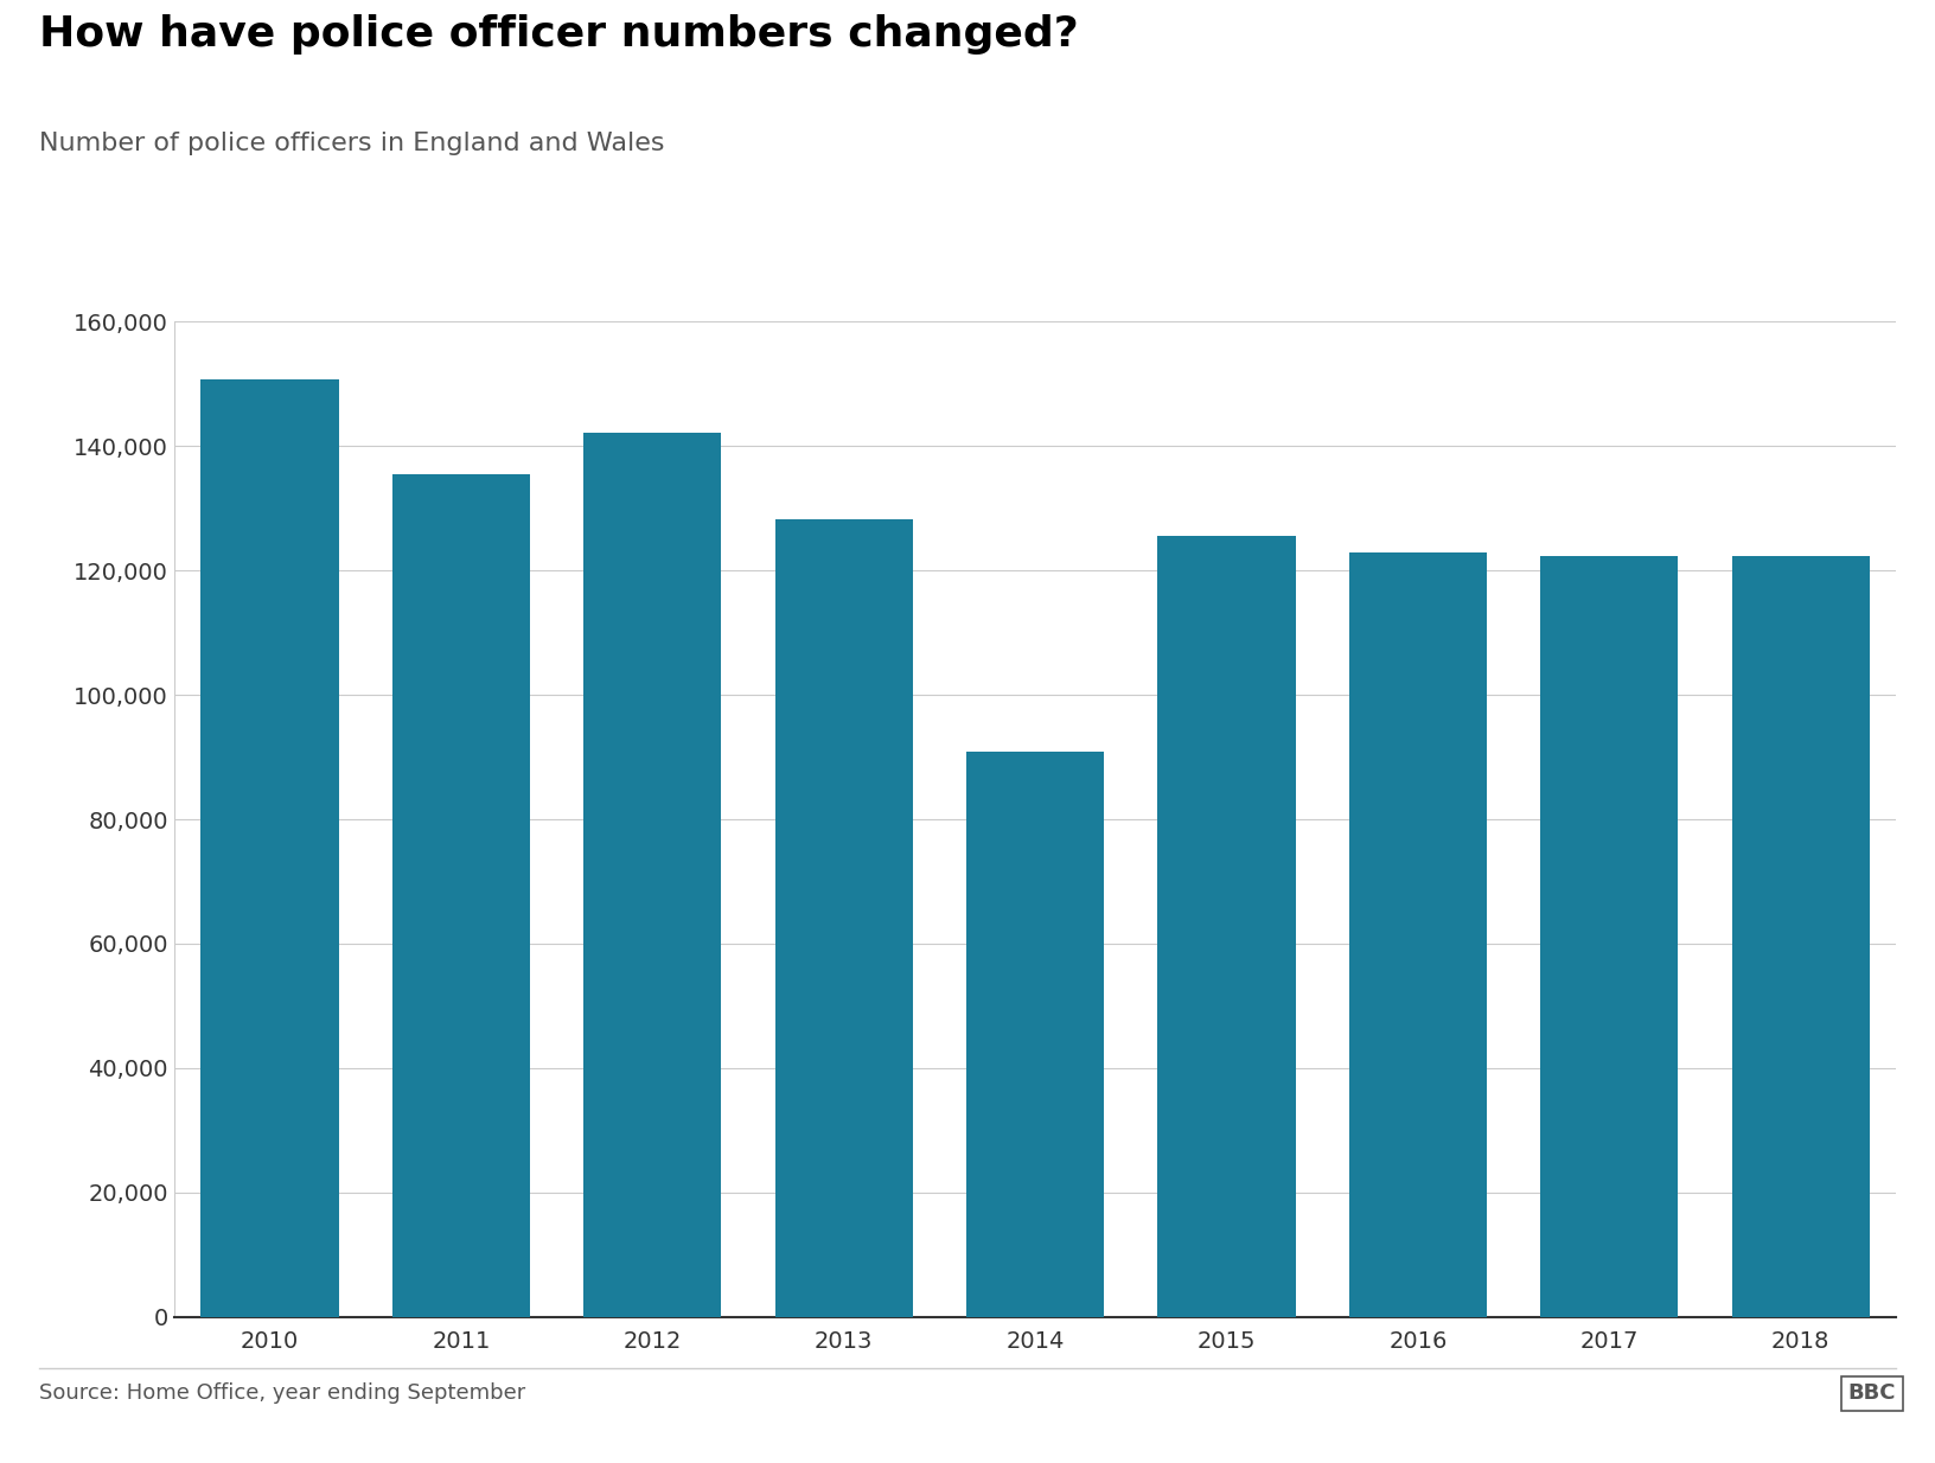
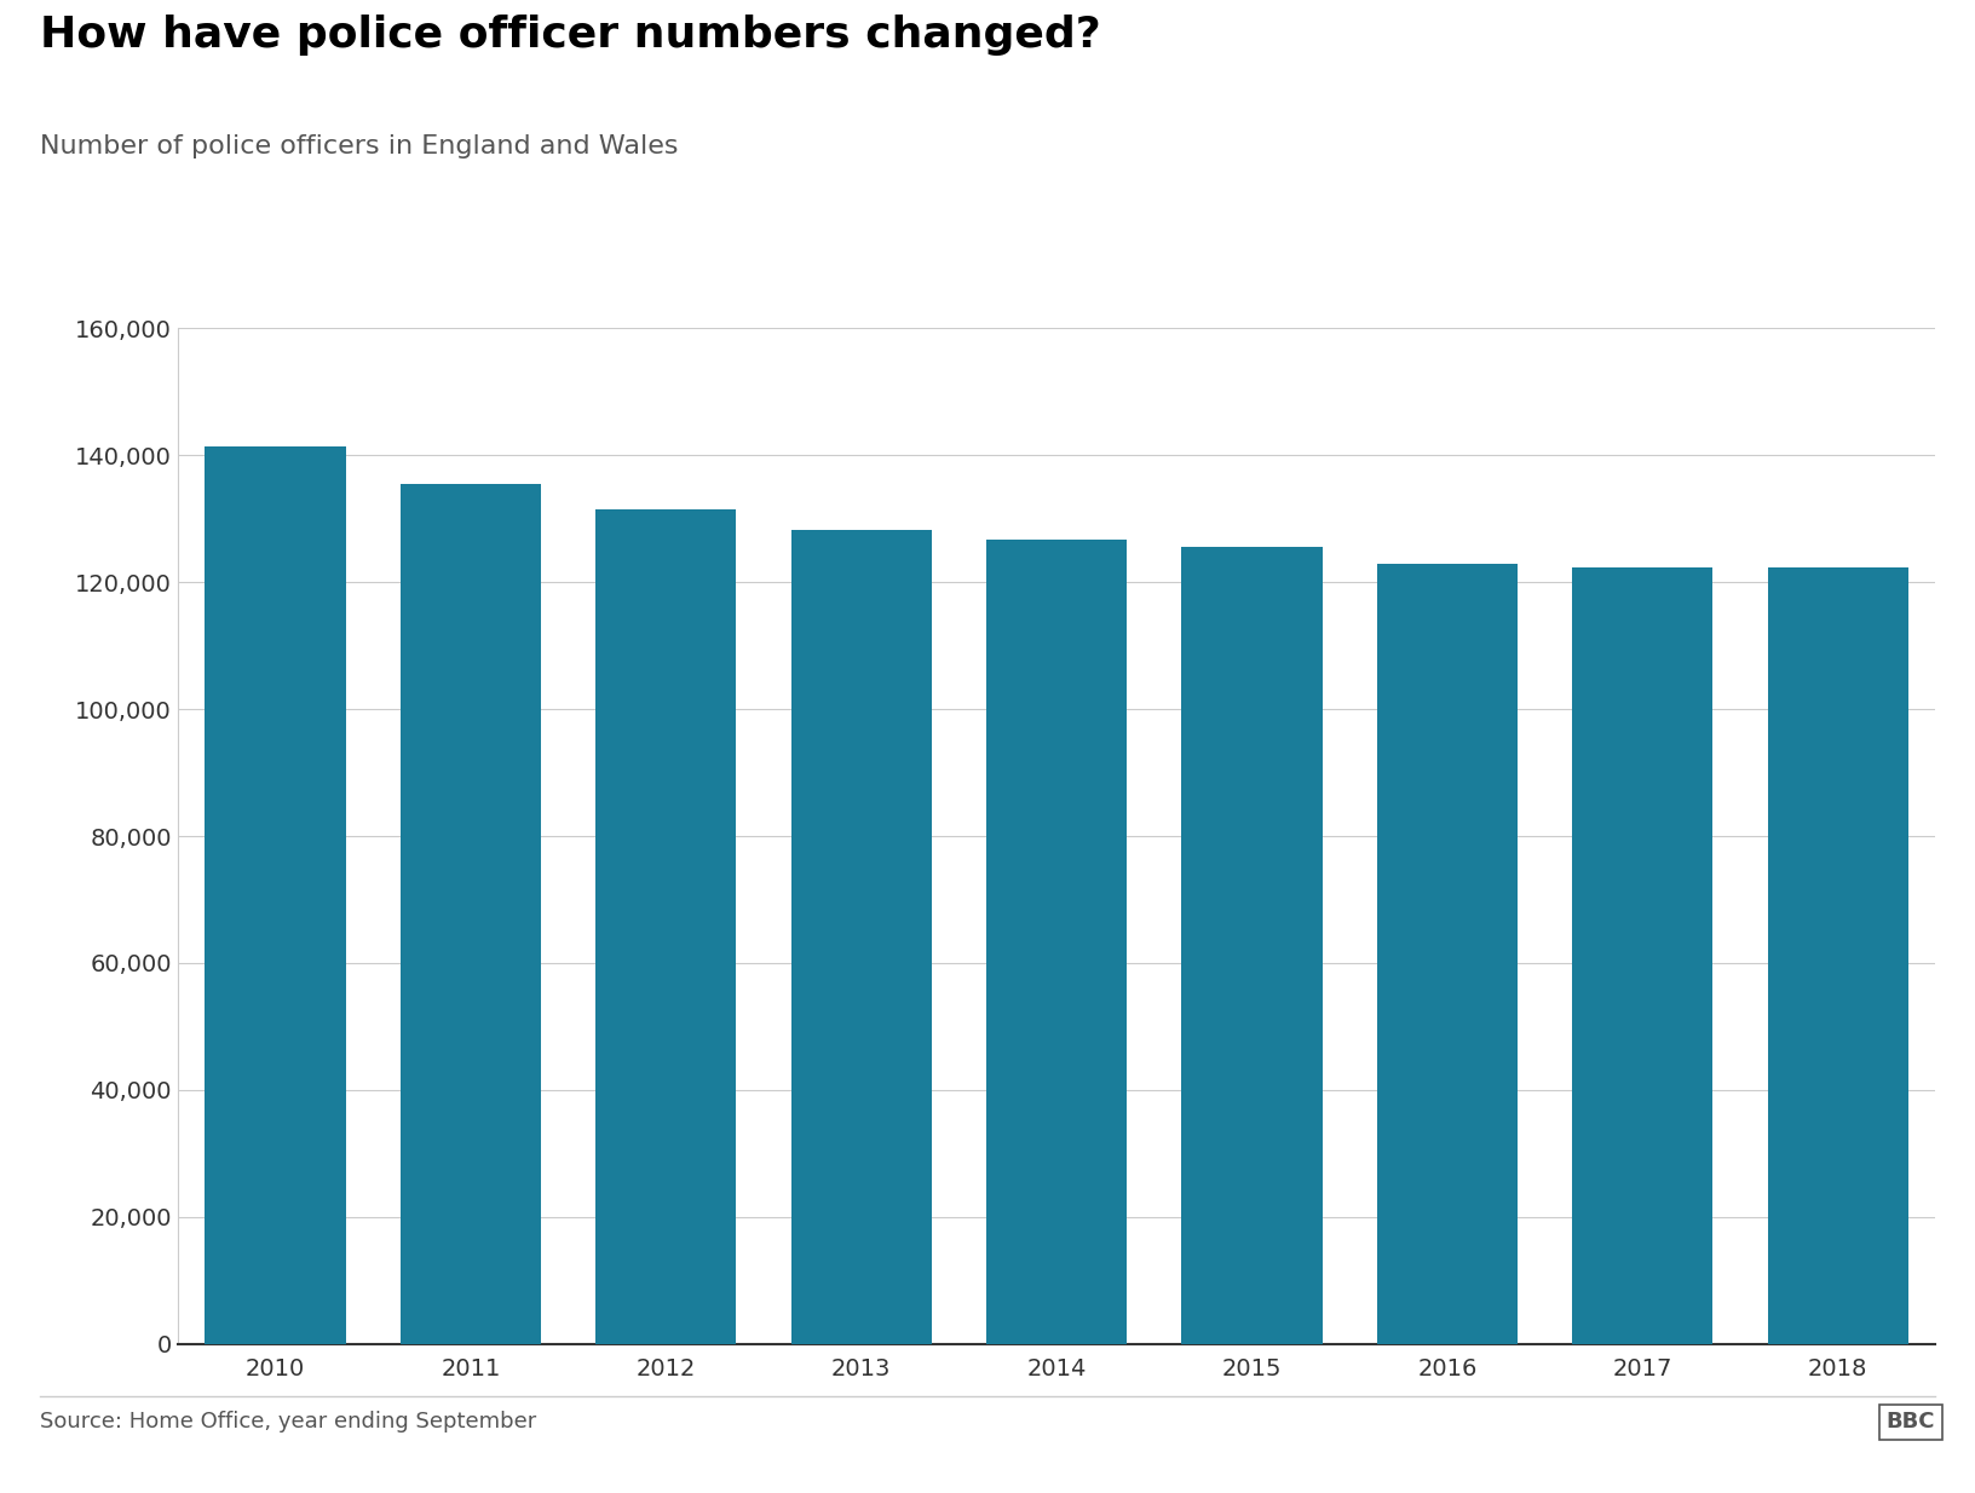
2010: 150,800 -> 141,500
2012: 142,200 -> 131,500
2014: 90,800 -> 126,800
